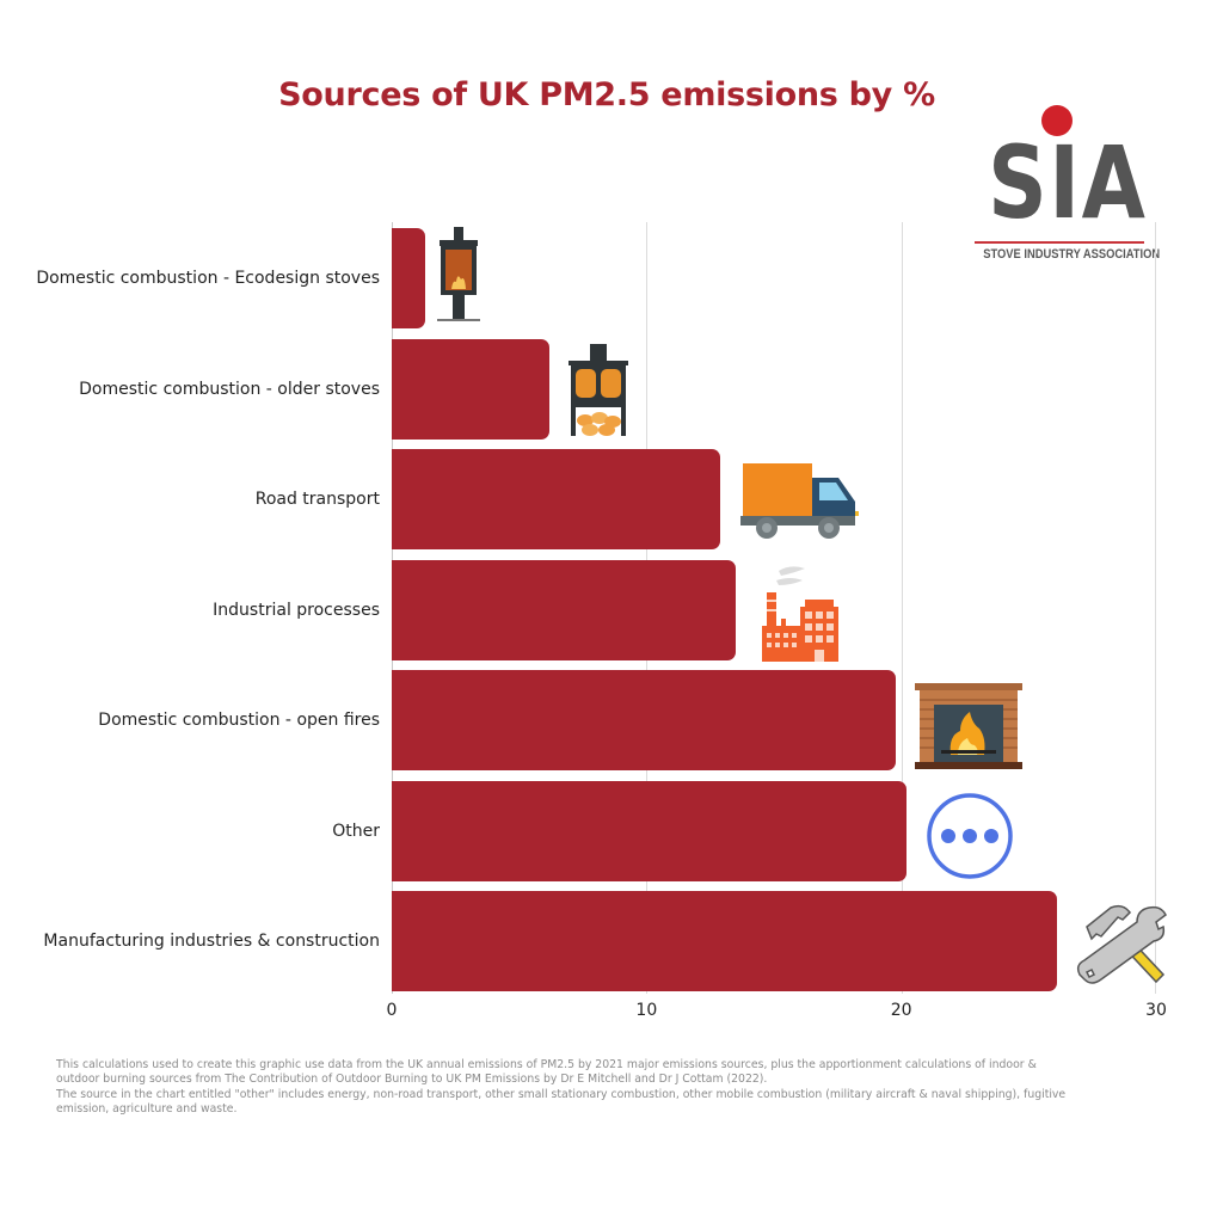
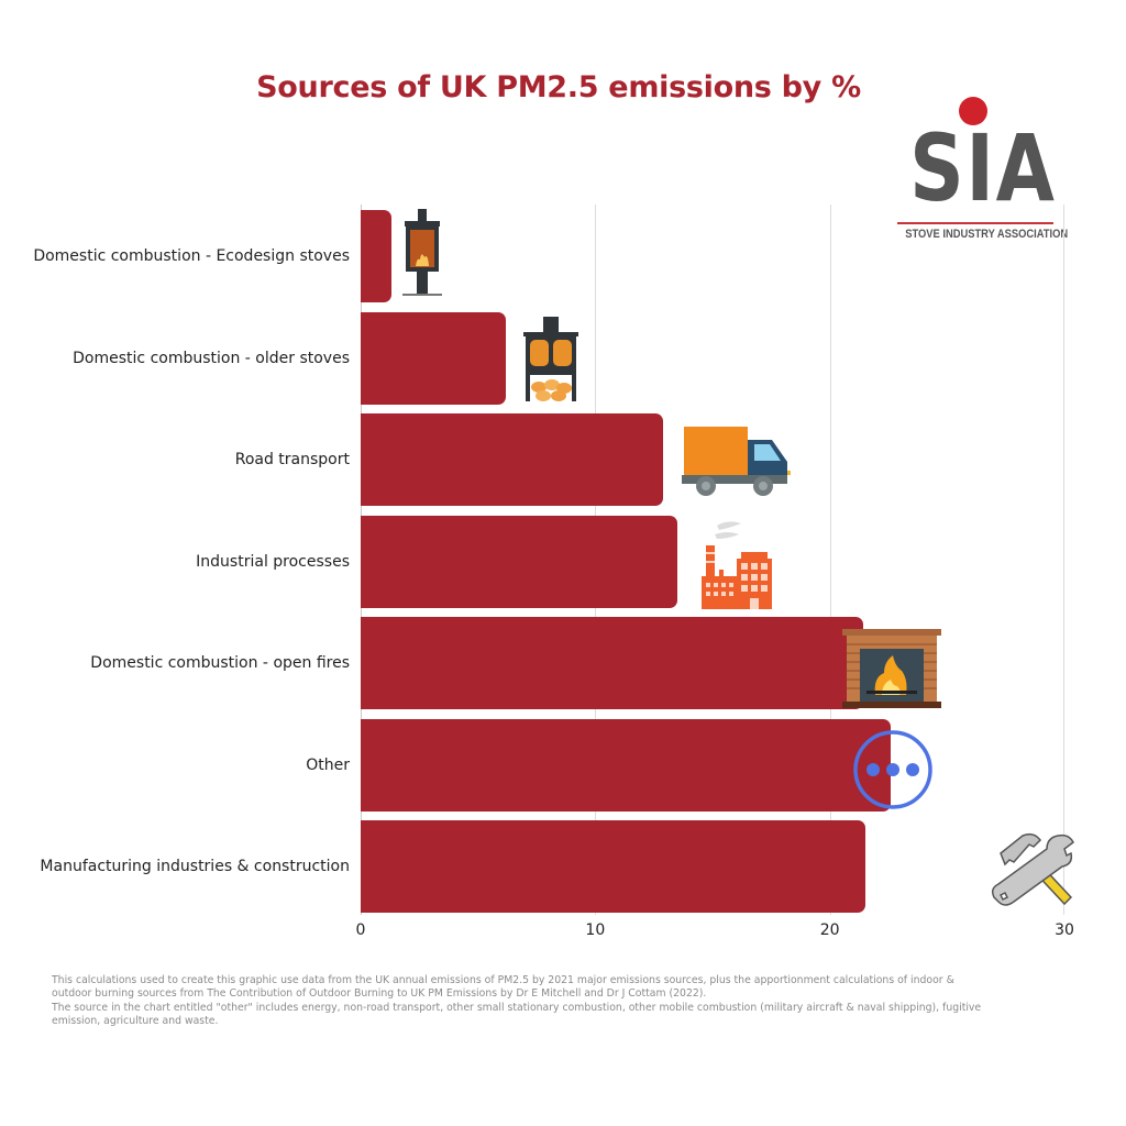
Domestic combustion - open fires: 19.8 -> 21.4
Other: 20.2 -> 22.6
Manufacturing industries & construction: 26.1 -> 21.5
